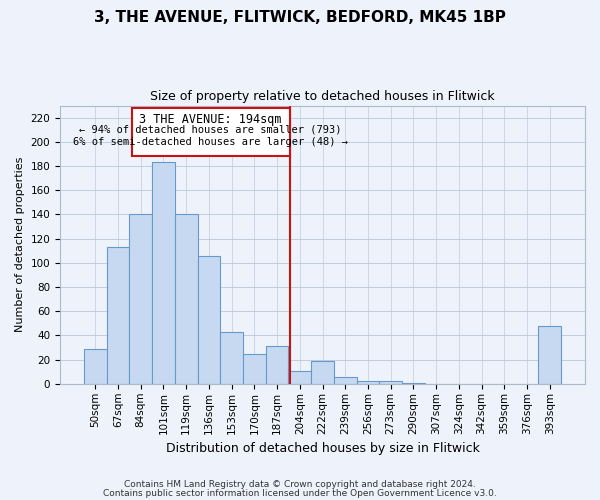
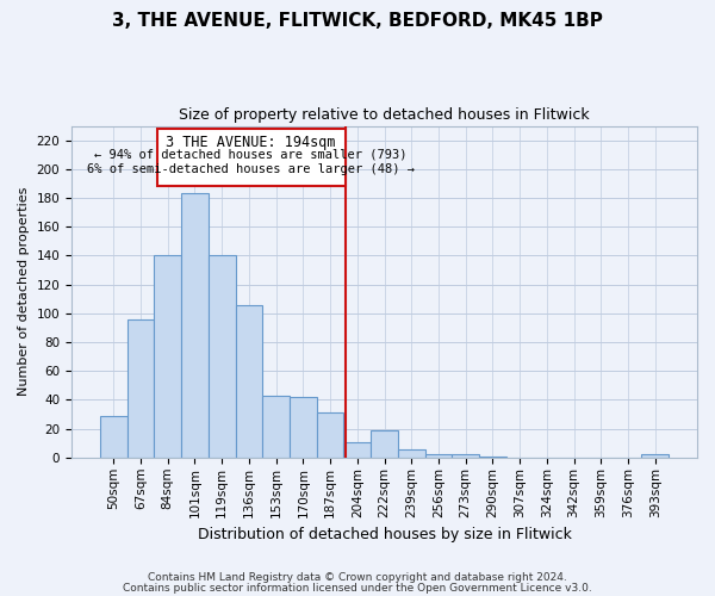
67sqm: 113 -> 96
170sqm: 25 -> 42
393sqm: 48 -> 2
